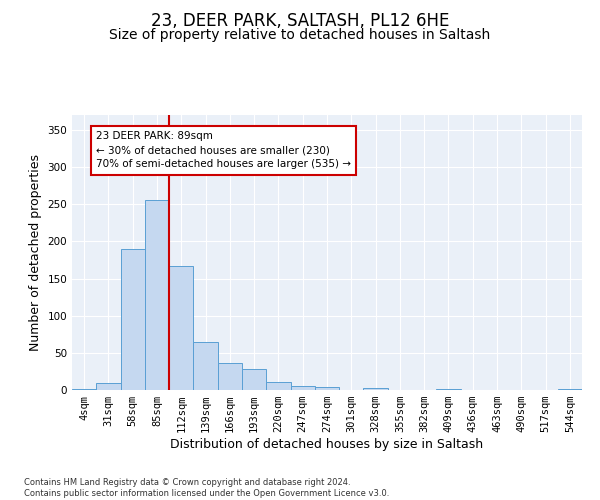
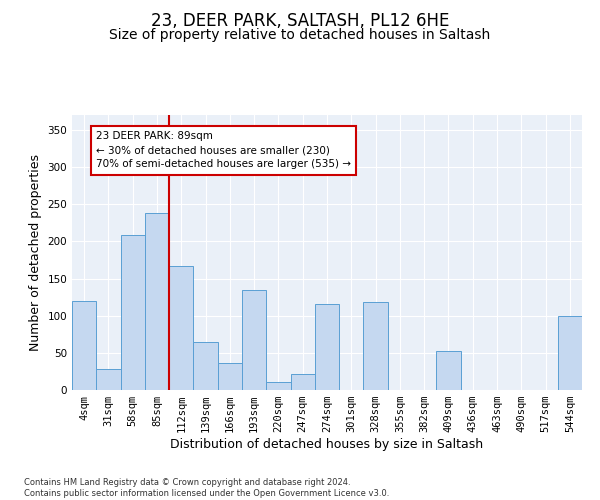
4sqm: 2 -> 120
31sqm: 10 -> 28
58sqm: 190 -> 208
85sqm: 255 -> 238
193sqm: 28 -> 134
247sqm: 6 -> 22
274sqm: 4 -> 116
328sqm: 3 -> 118
409sqm: 1 -> 52
544sqm: 1 -> 100
